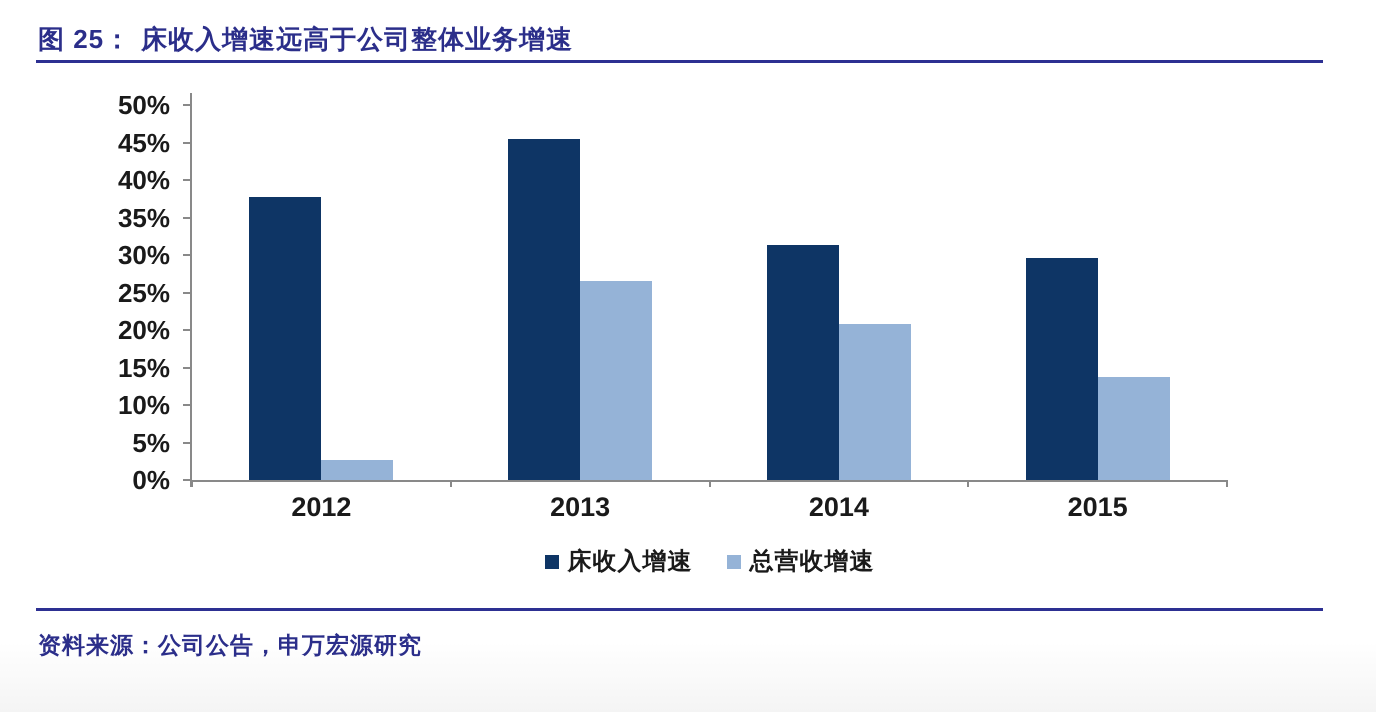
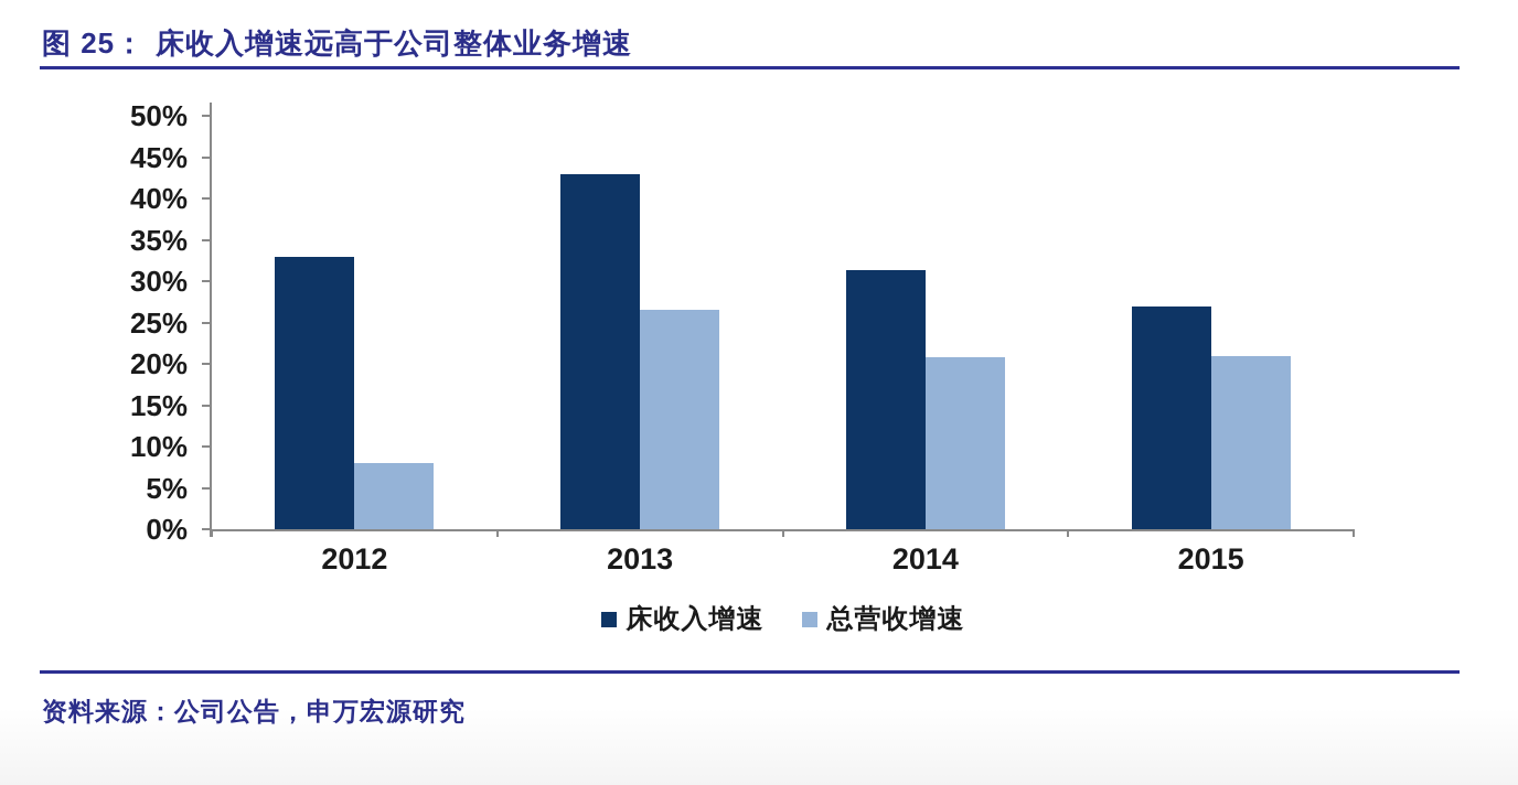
床收入增速/2012: 38% -> 33%
总营收增速/2012: 3% -> 8%
床收入增速/2013: 46% -> 43%
床收入增速/2015: 30% -> 27%
总营收增速/2015: 14% -> 21%
